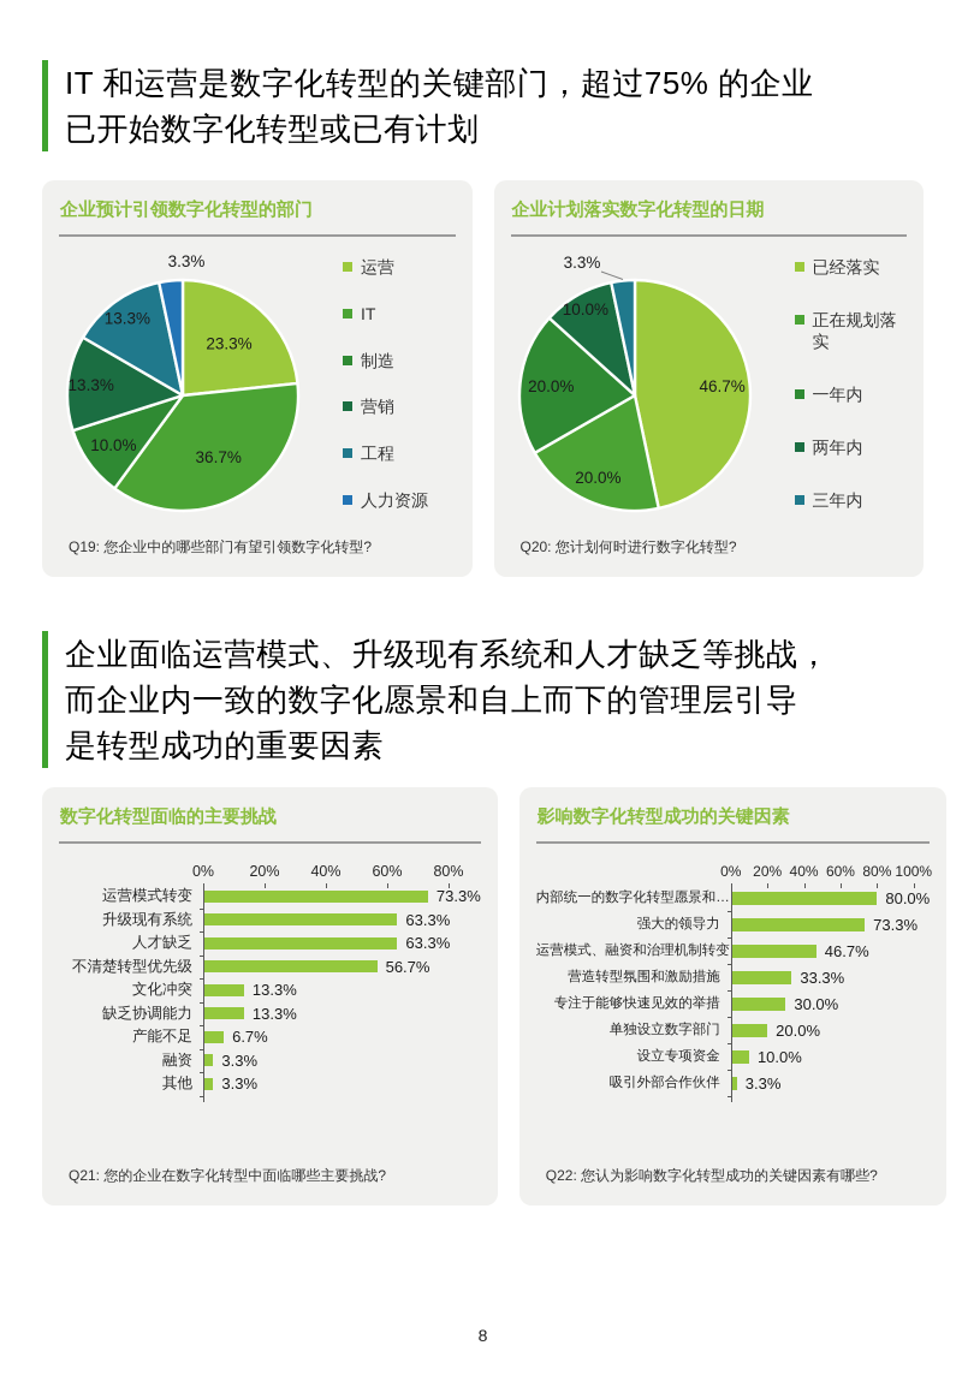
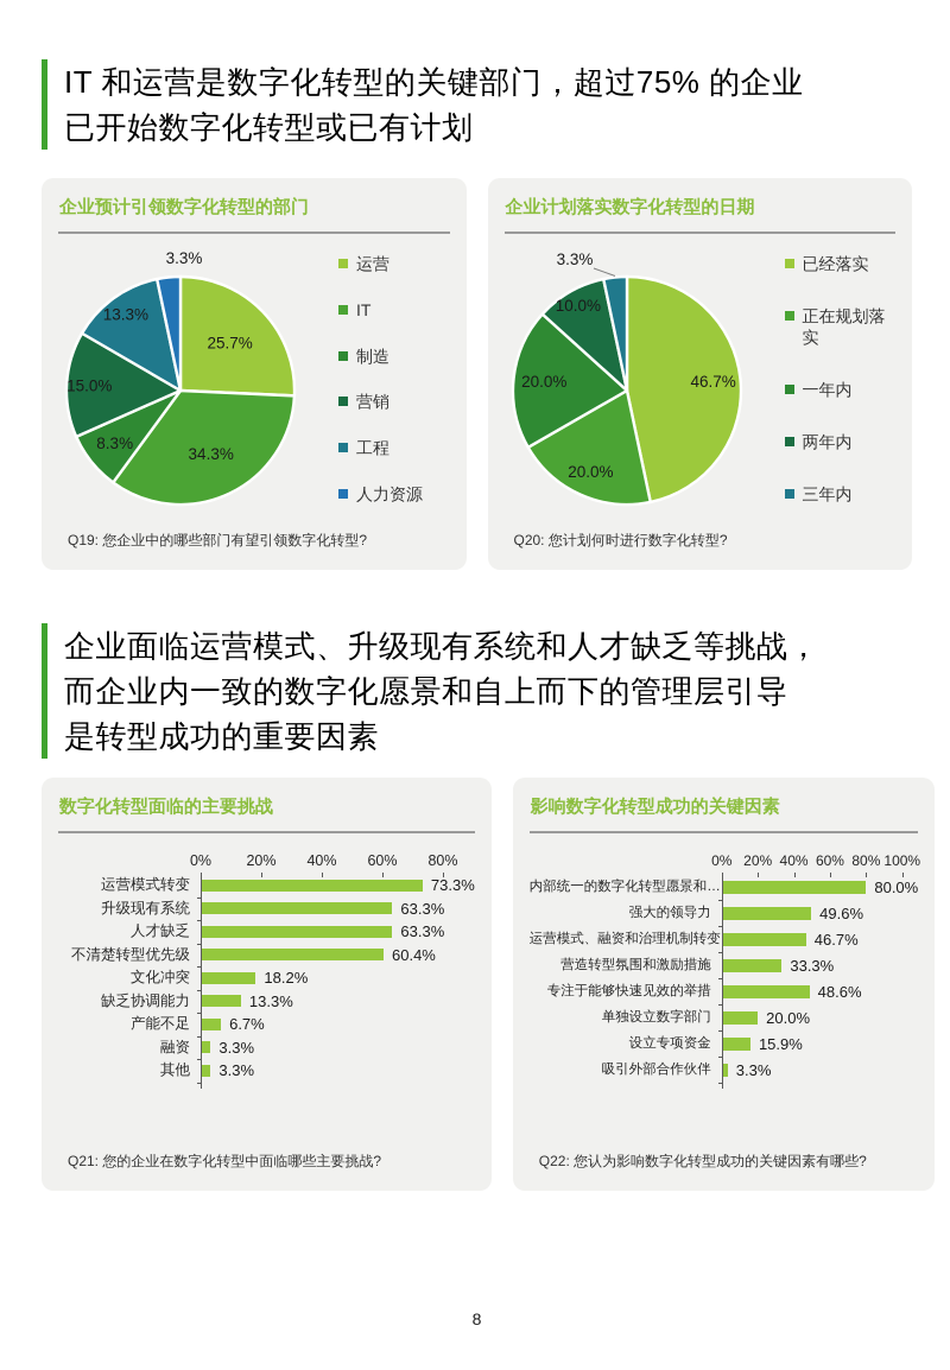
企业预计引领数字化转型的部门/运营: 23.3% -> 25.7%
企业预计引领数字化转型的部门/IT: 36.7% -> 34.3%
企业预计引领数字化转型的部门/制造: 10.0% -> 8.3%
企业预计引领数字化转型的部门/营销: 13.3% -> 15.0%
数字化转型面临的主要挑战/不清楚转型优先级: 56.7% -> 60.4%
数字化转型面临的主要挑战/文化冲突: 13.3% -> 18.2%
影响数字化转型成功的关键因素/强大的领导力: 73.3% -> 49.6%
影响数字化转型成功的关键因素/专注于能够快速见效的举措: 30.0% -> 48.6%
影响数字化转型成功的关键因素/设立专项资金: 10.0% -> 15.9%
